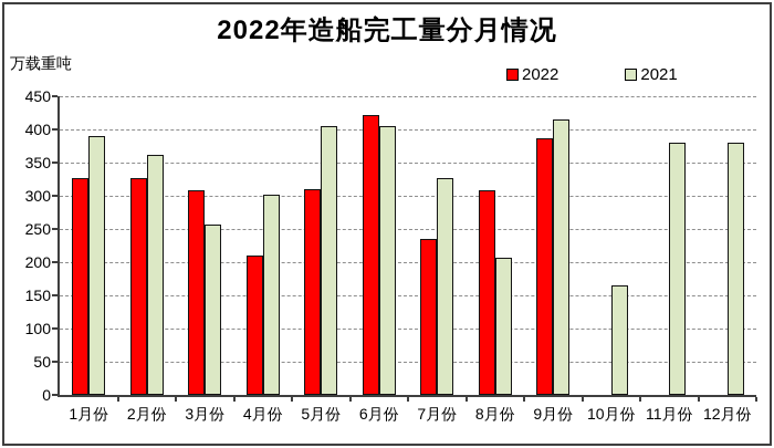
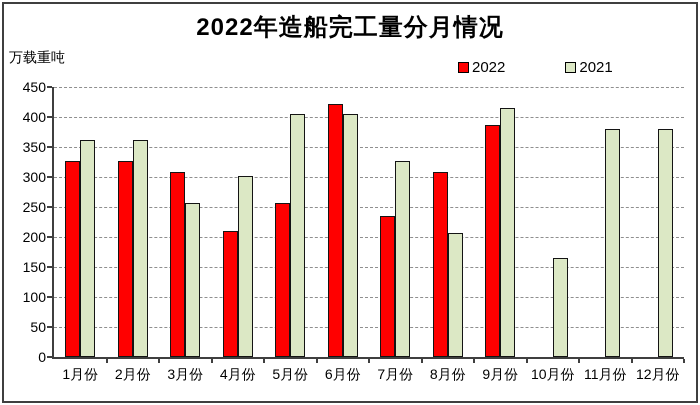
2021/1月份: 390 -> 360
2022/5月份: 310 -> 260
